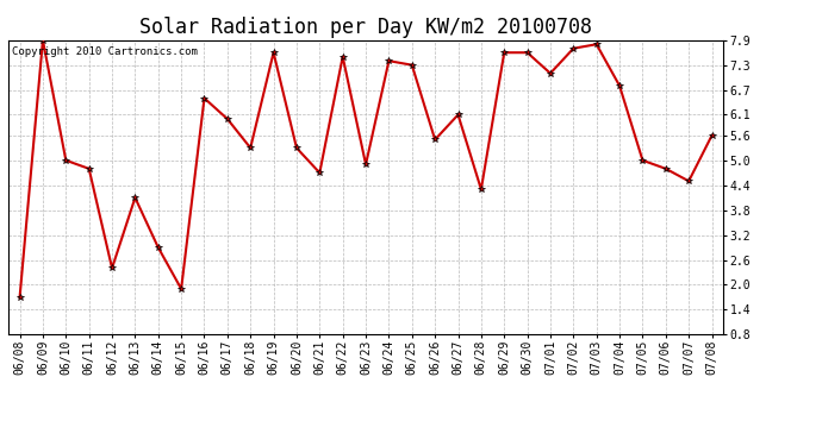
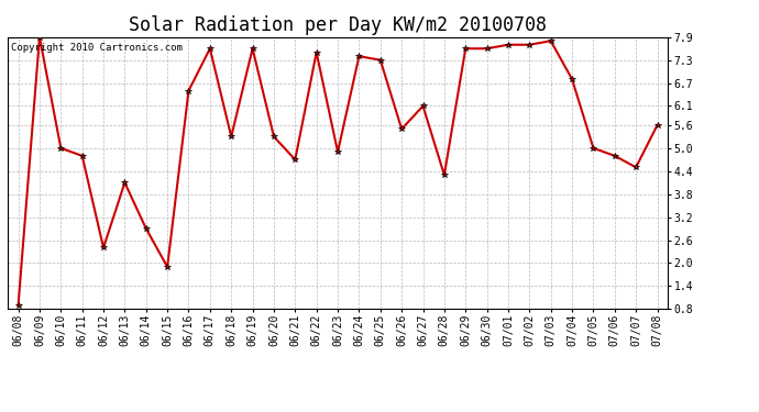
06/08: 1.7 -> 0.9
06/17: 6.0 -> 7.6
07/01: 7.1 -> 7.7
